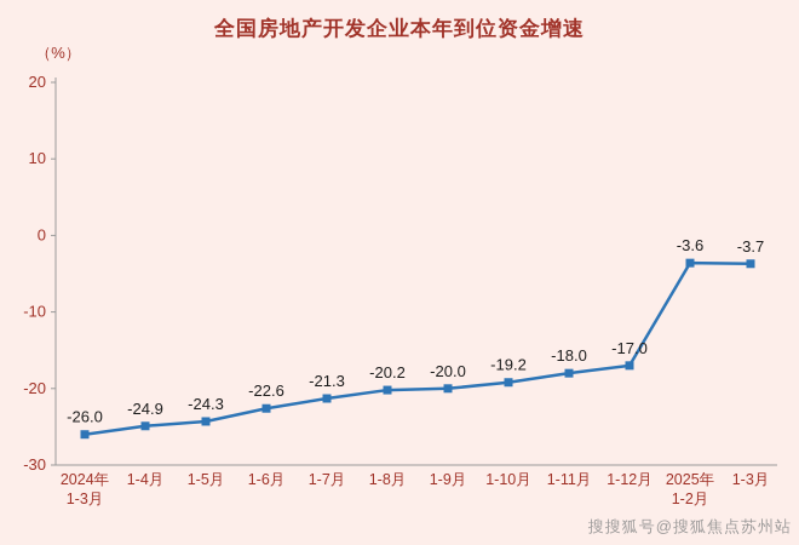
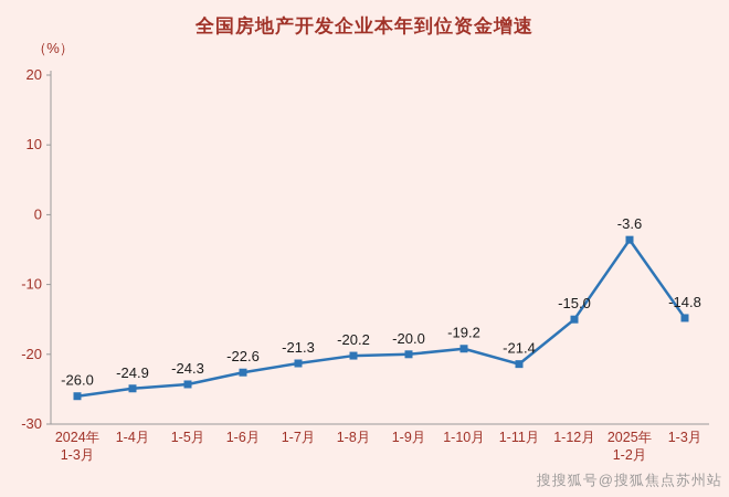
1-11月: -18.0 -> -21.4
1-12月: -17.0 -> -15.0
1-3月: -3.7 -> -14.8
